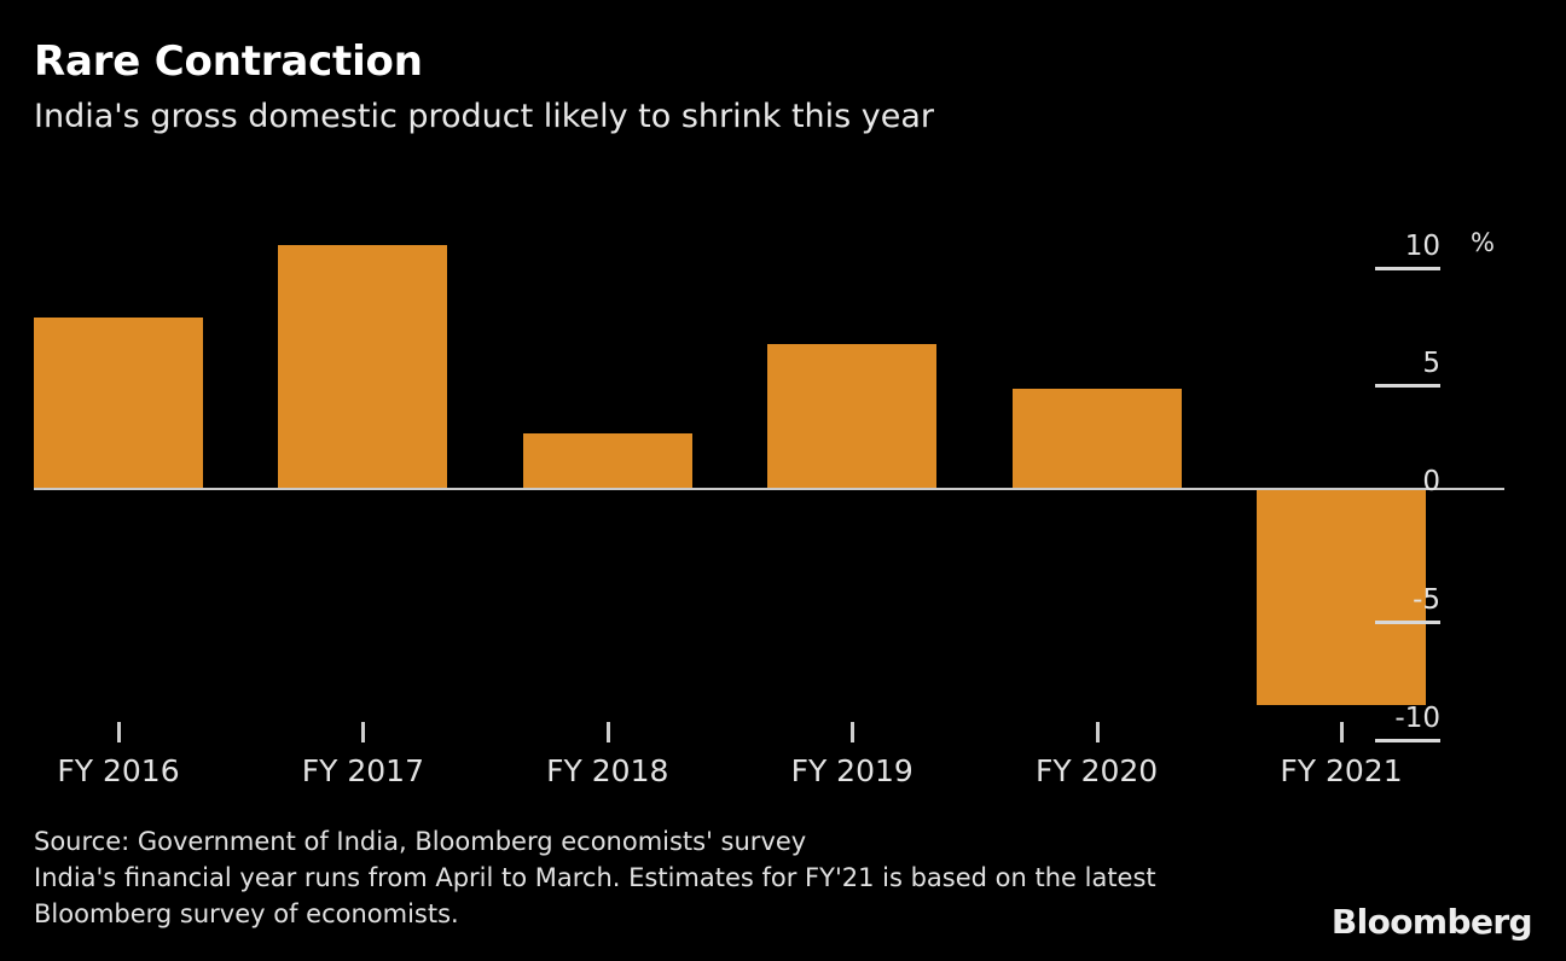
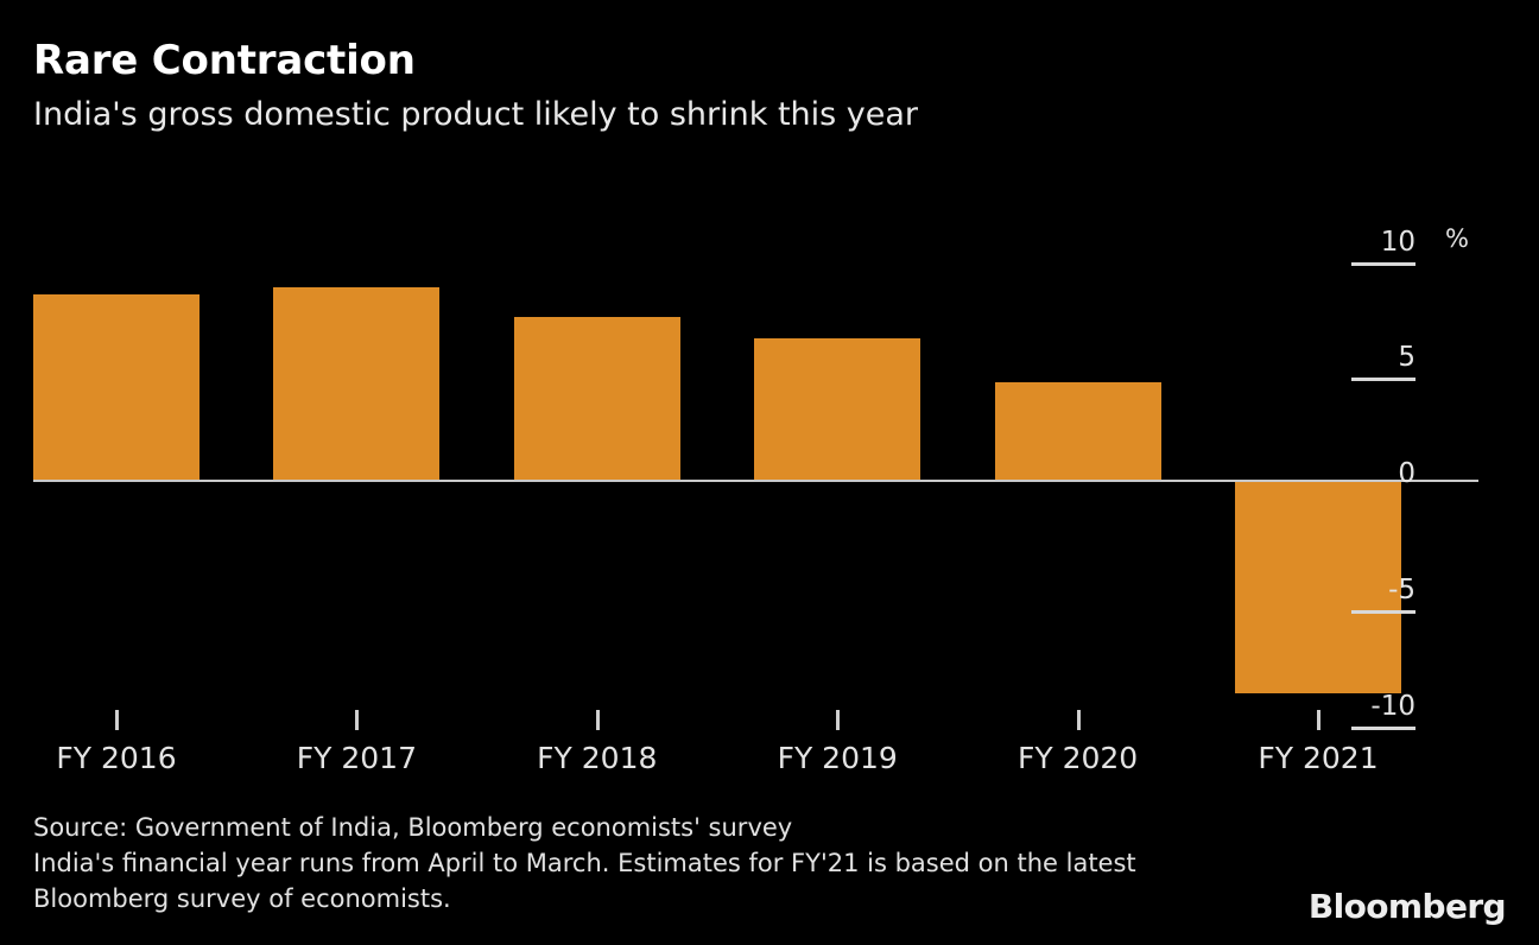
FY 2016: 7.2 -> 8.0
FY 2017: 10.3 -> 8.3
FY 2018: 2.3 -> 7.0
